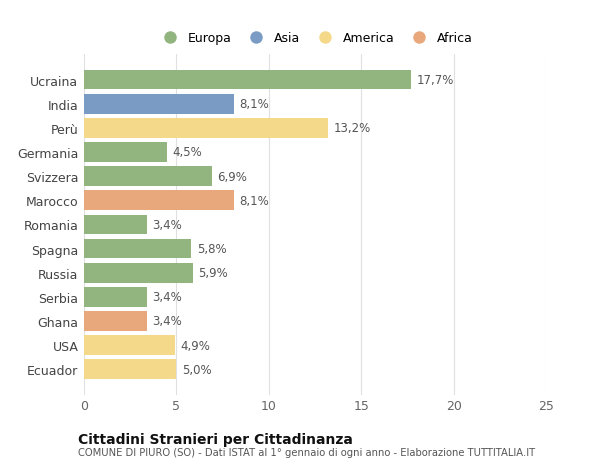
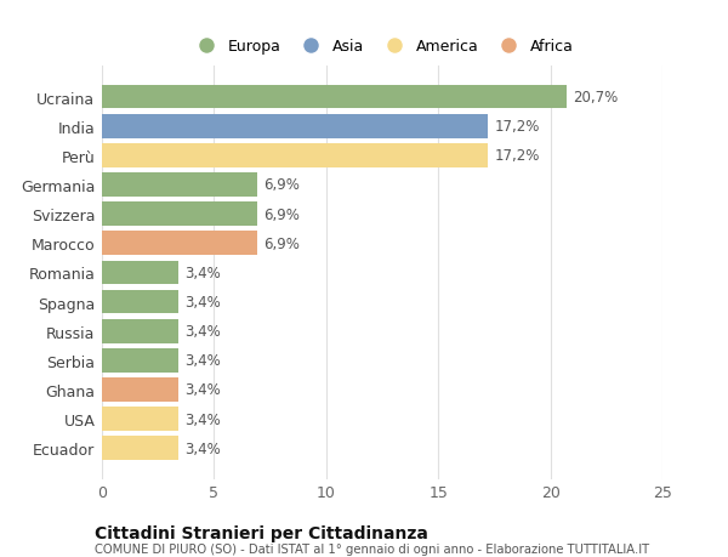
Ucraina: 17,7% -> 20,7%
India: 8,1% -> 17,2%
Perù: 13,2% -> 17,2%
Germania: 4,5% -> 6,9%
Marocco: 8,1% -> 6,9%
Spagna: 5,8% -> 3,4%
Russia: 5,9% -> 3,4%
USA: 4,9% -> 3,4%
Ecuador: 5,0% -> 3,4%
